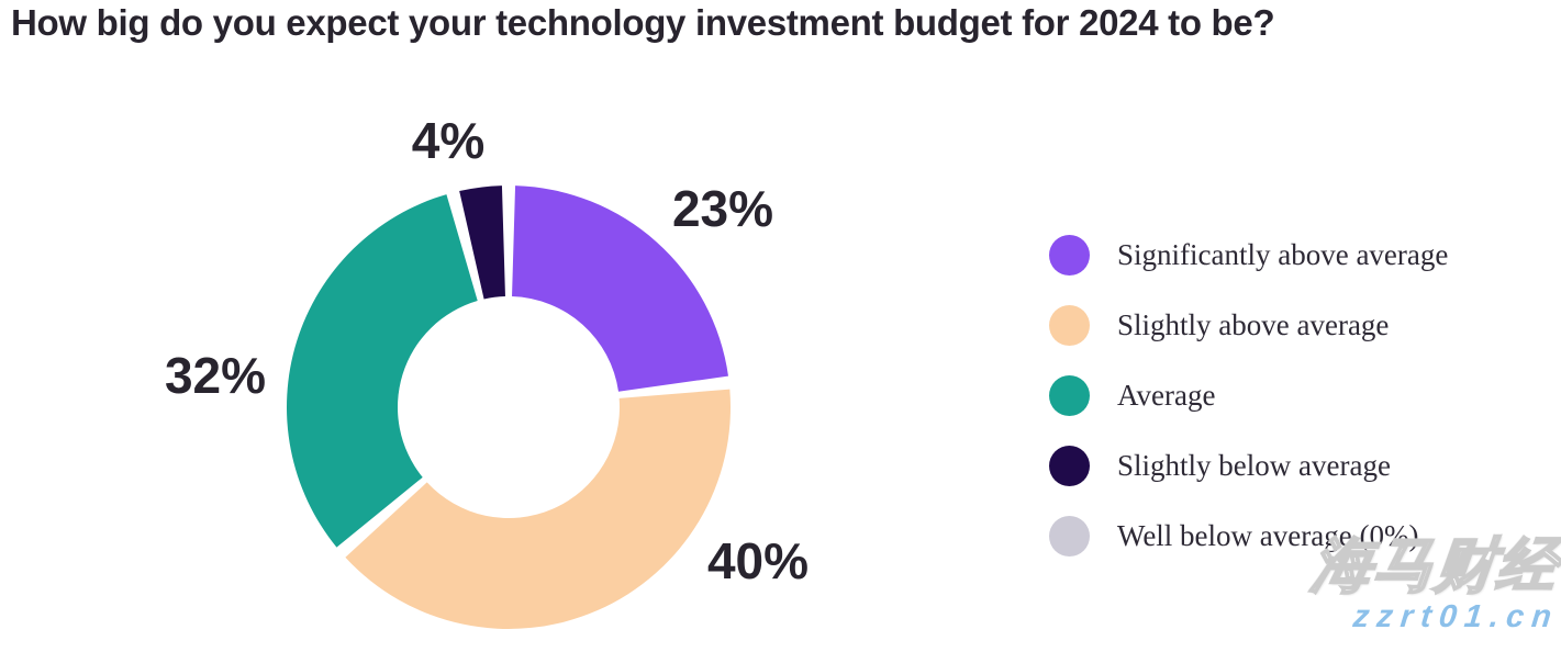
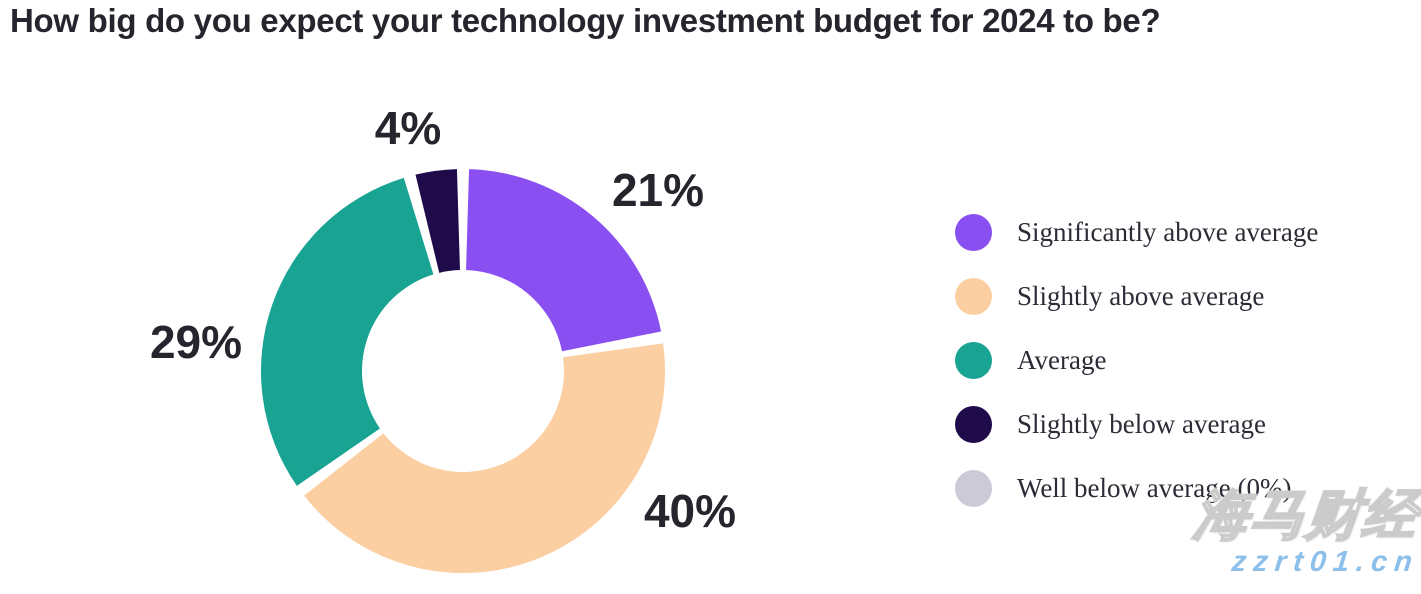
Significantly above average: 23% -> 21%
Average: 32% -> 29%
